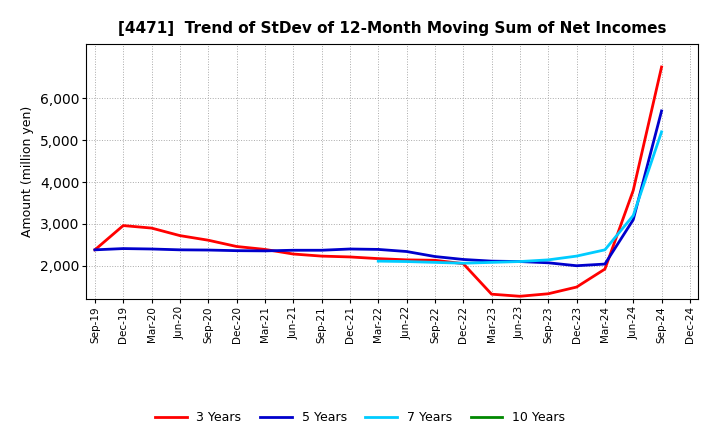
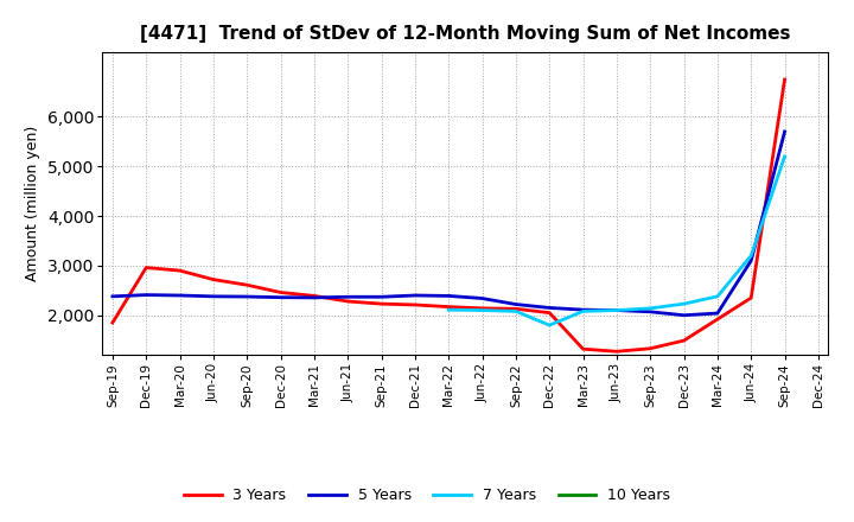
3 Years/Sep-19: 2,380 -> 1,850
7 Years/Dec-22: 2,060 -> 1,800
3 Years/Jun-24: 3,800 -> 2,350
